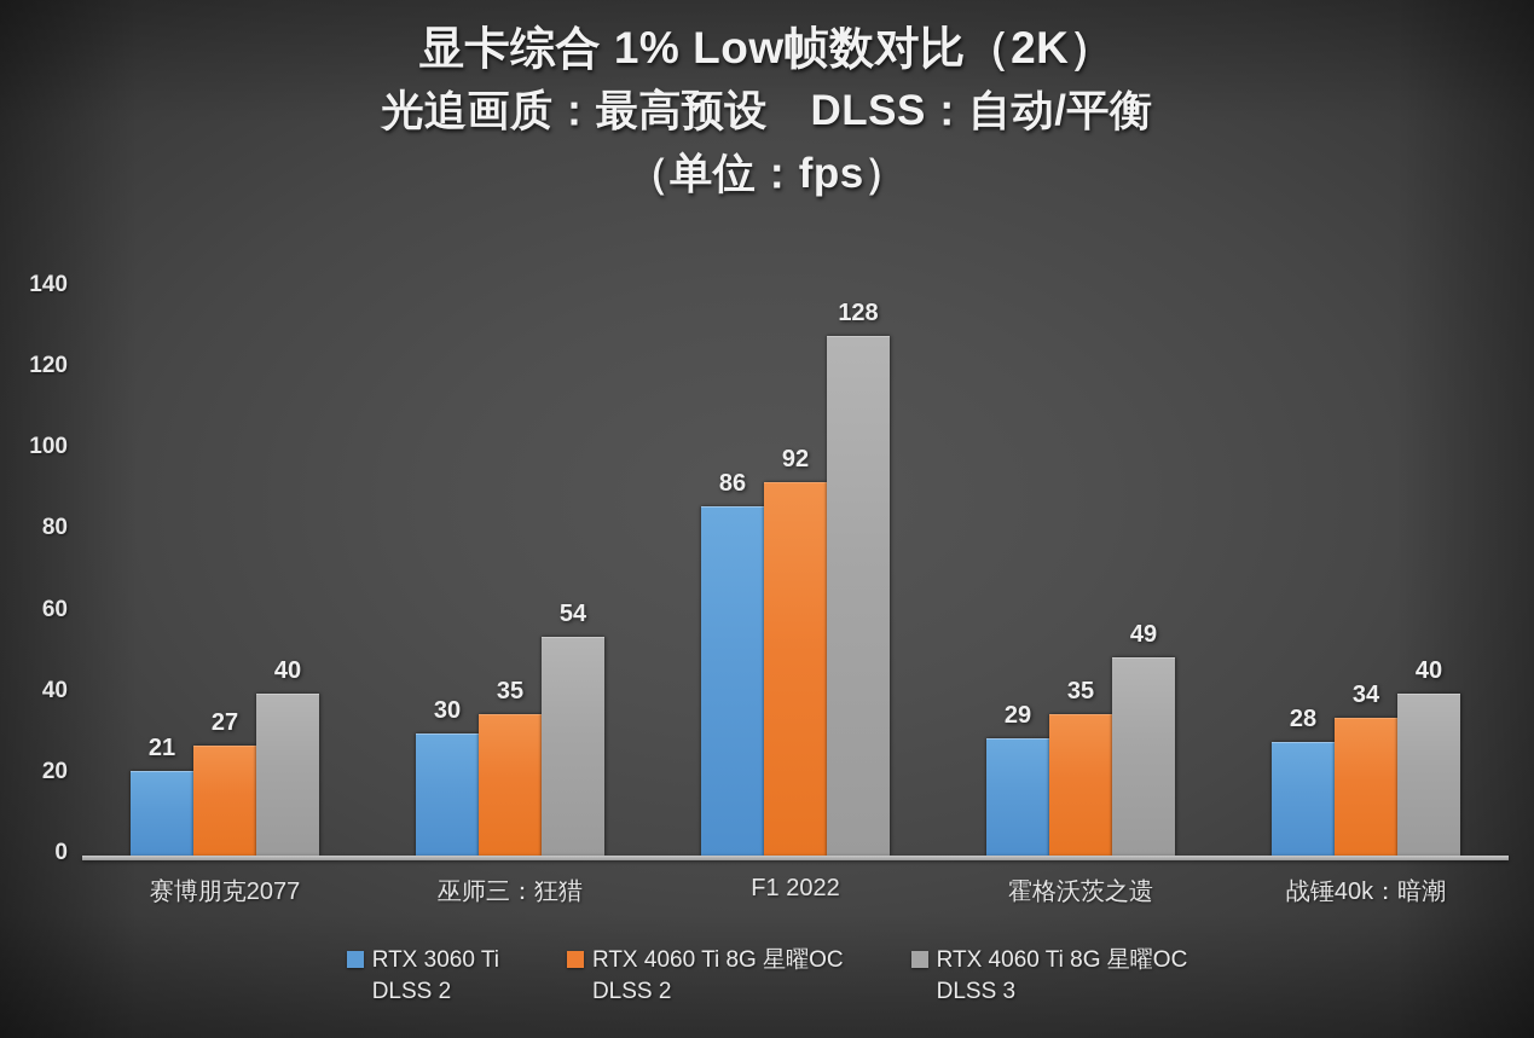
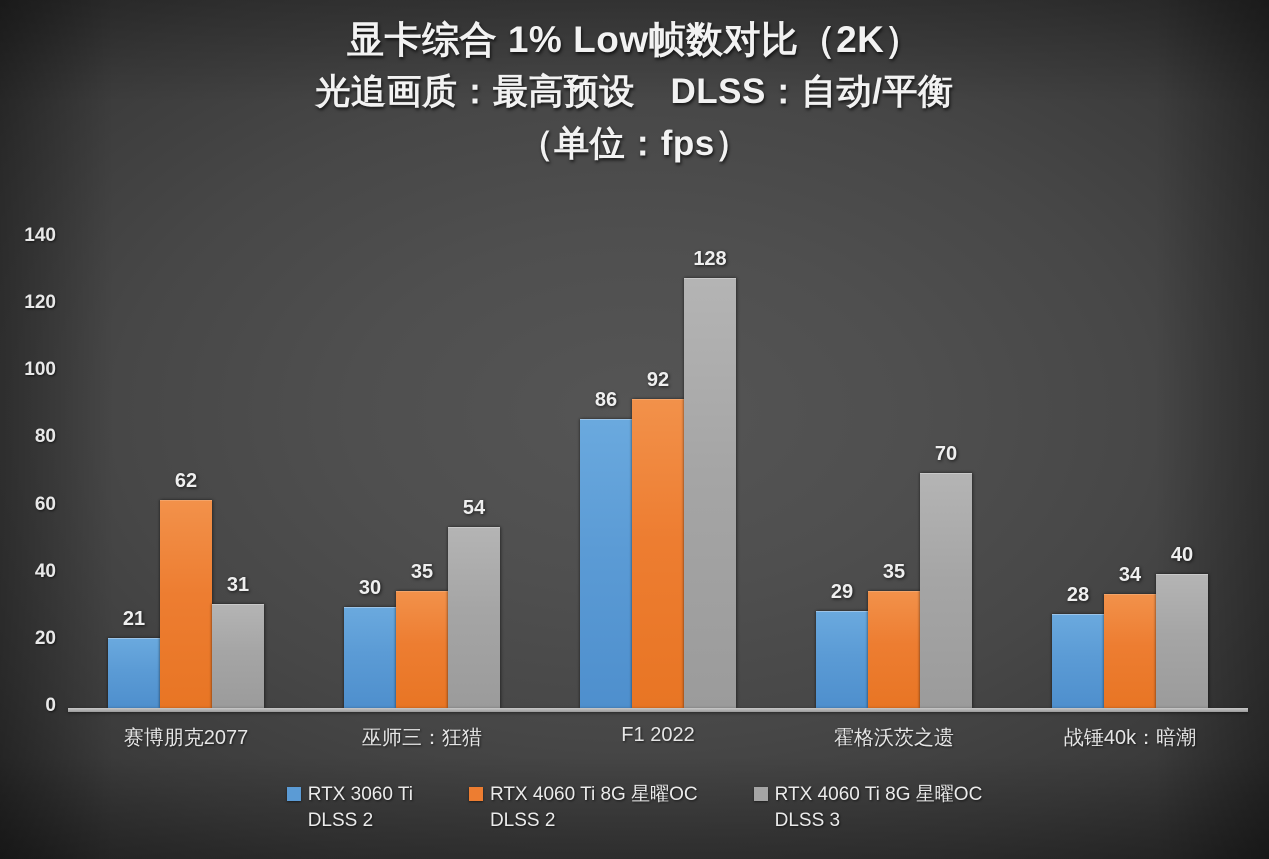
RTX 4060 Ti 8G 星曜OC DLSS 2/赛博朋克2077: 27 -> 62
RTX 4060 Ti 8G 星曜OC DLSS 3/赛博朋克2077: 40 -> 31
RTX 4060 Ti 8G 星曜OC DLSS 3/霍格沃茨之遗: 49 -> 70
